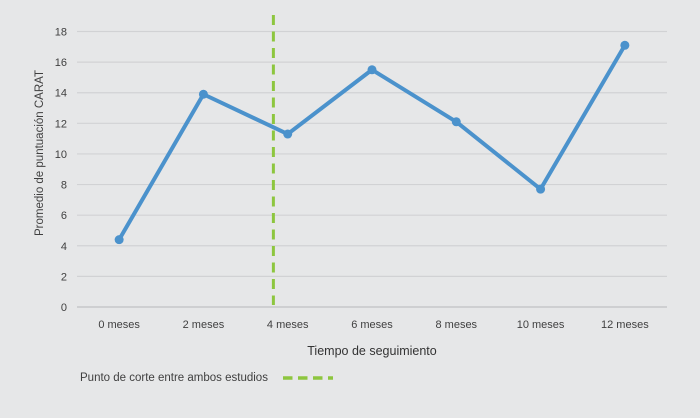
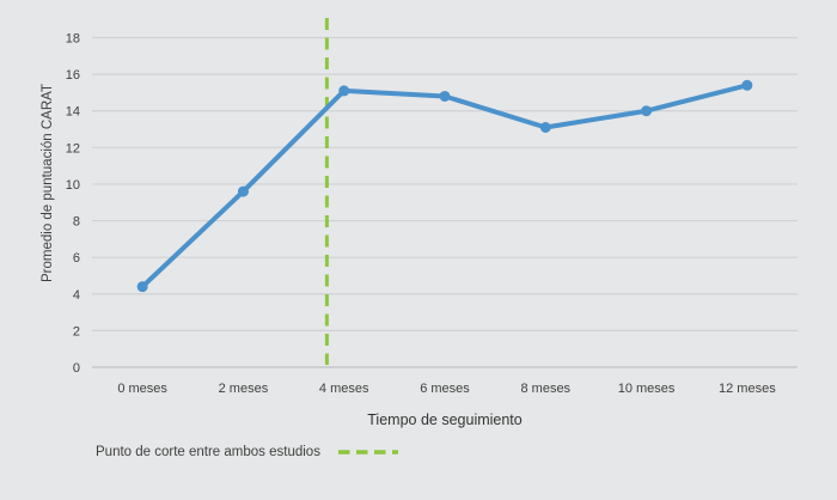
2 meses: 13.9 -> 9.6
4 meses: 11.3 -> 15.1
6 meses: 15.5 -> 14.8
8 meses: 12.1 -> 13.1
10 meses: 7.7 -> 14.0
12 meses: 17.1 -> 15.4
